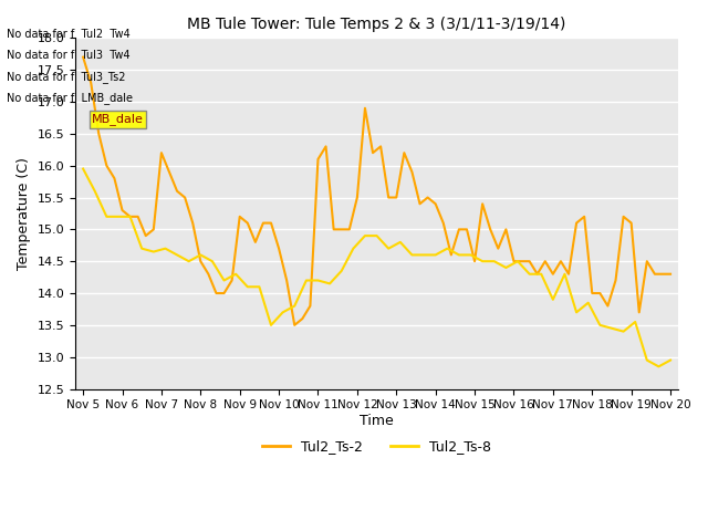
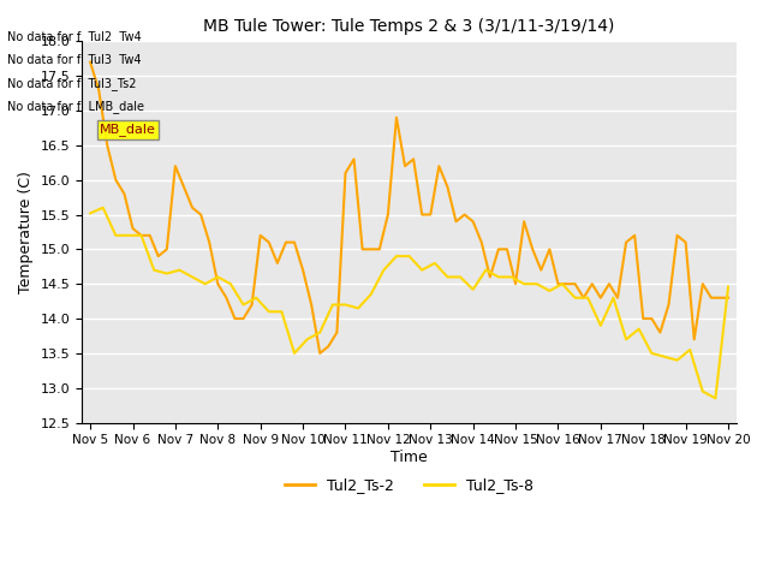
Tul2_Ts-8/Nov 5: 15.95 -> 15.52
Tul2_Ts-8/Nov 14: 14.60 -> 14.42
Tul2_Ts-8/Nov 20: 12.95 -> 14.46
